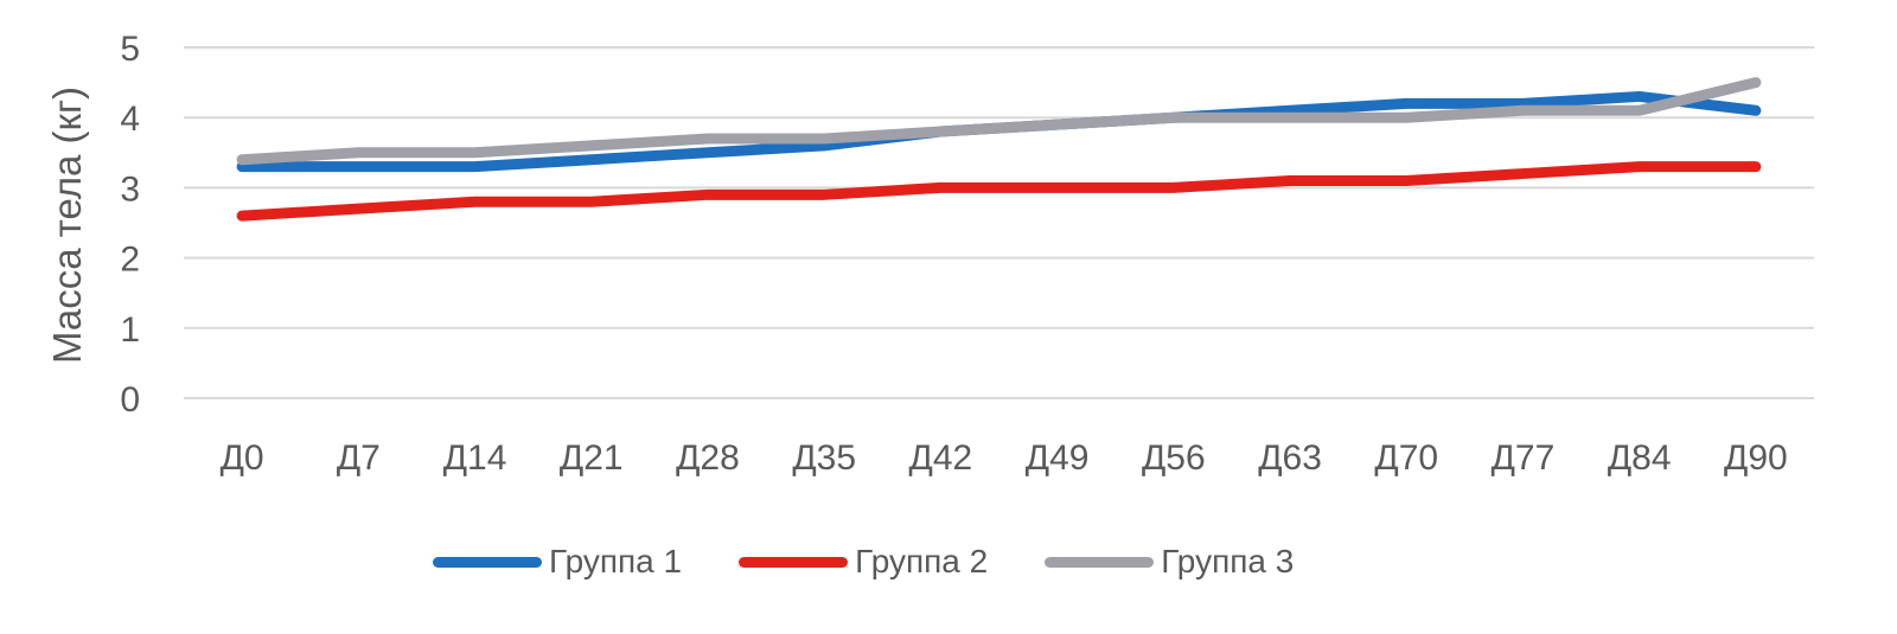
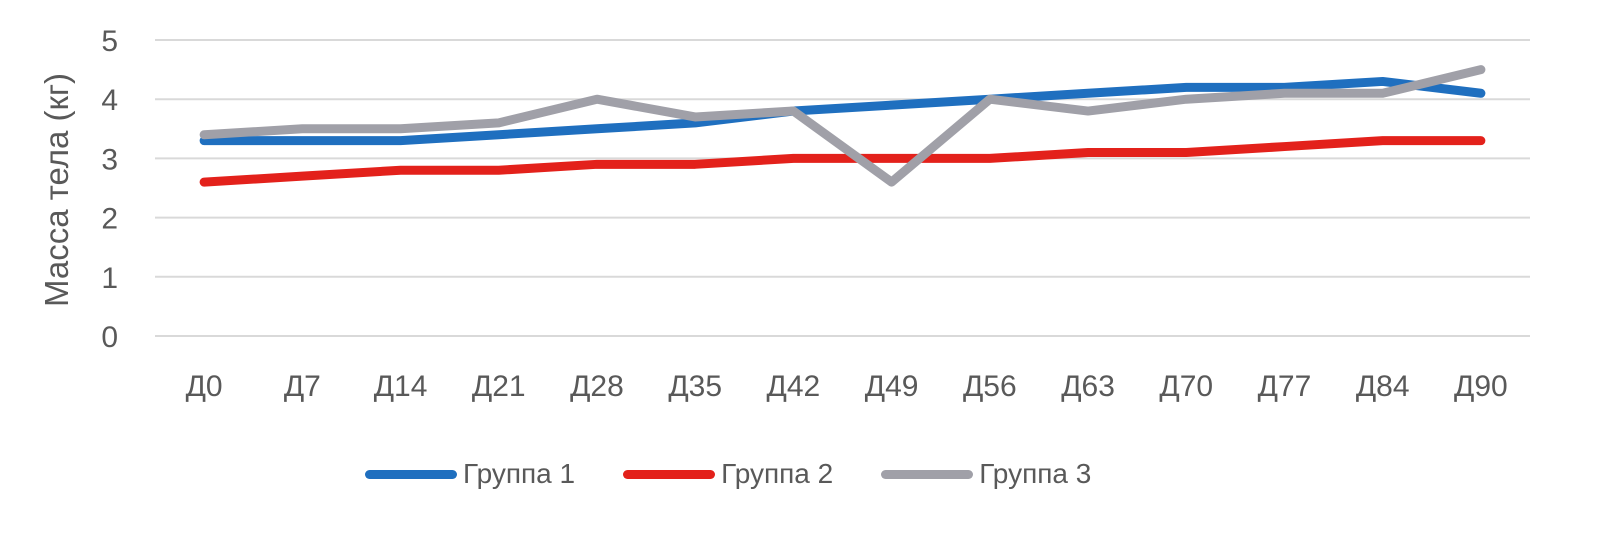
Группа 3/Д28: 3.7 -> 4.0
Группа 3/Д49: 3.9 -> 2.6
Группа 3/Д63: 4.0 -> 3.8
